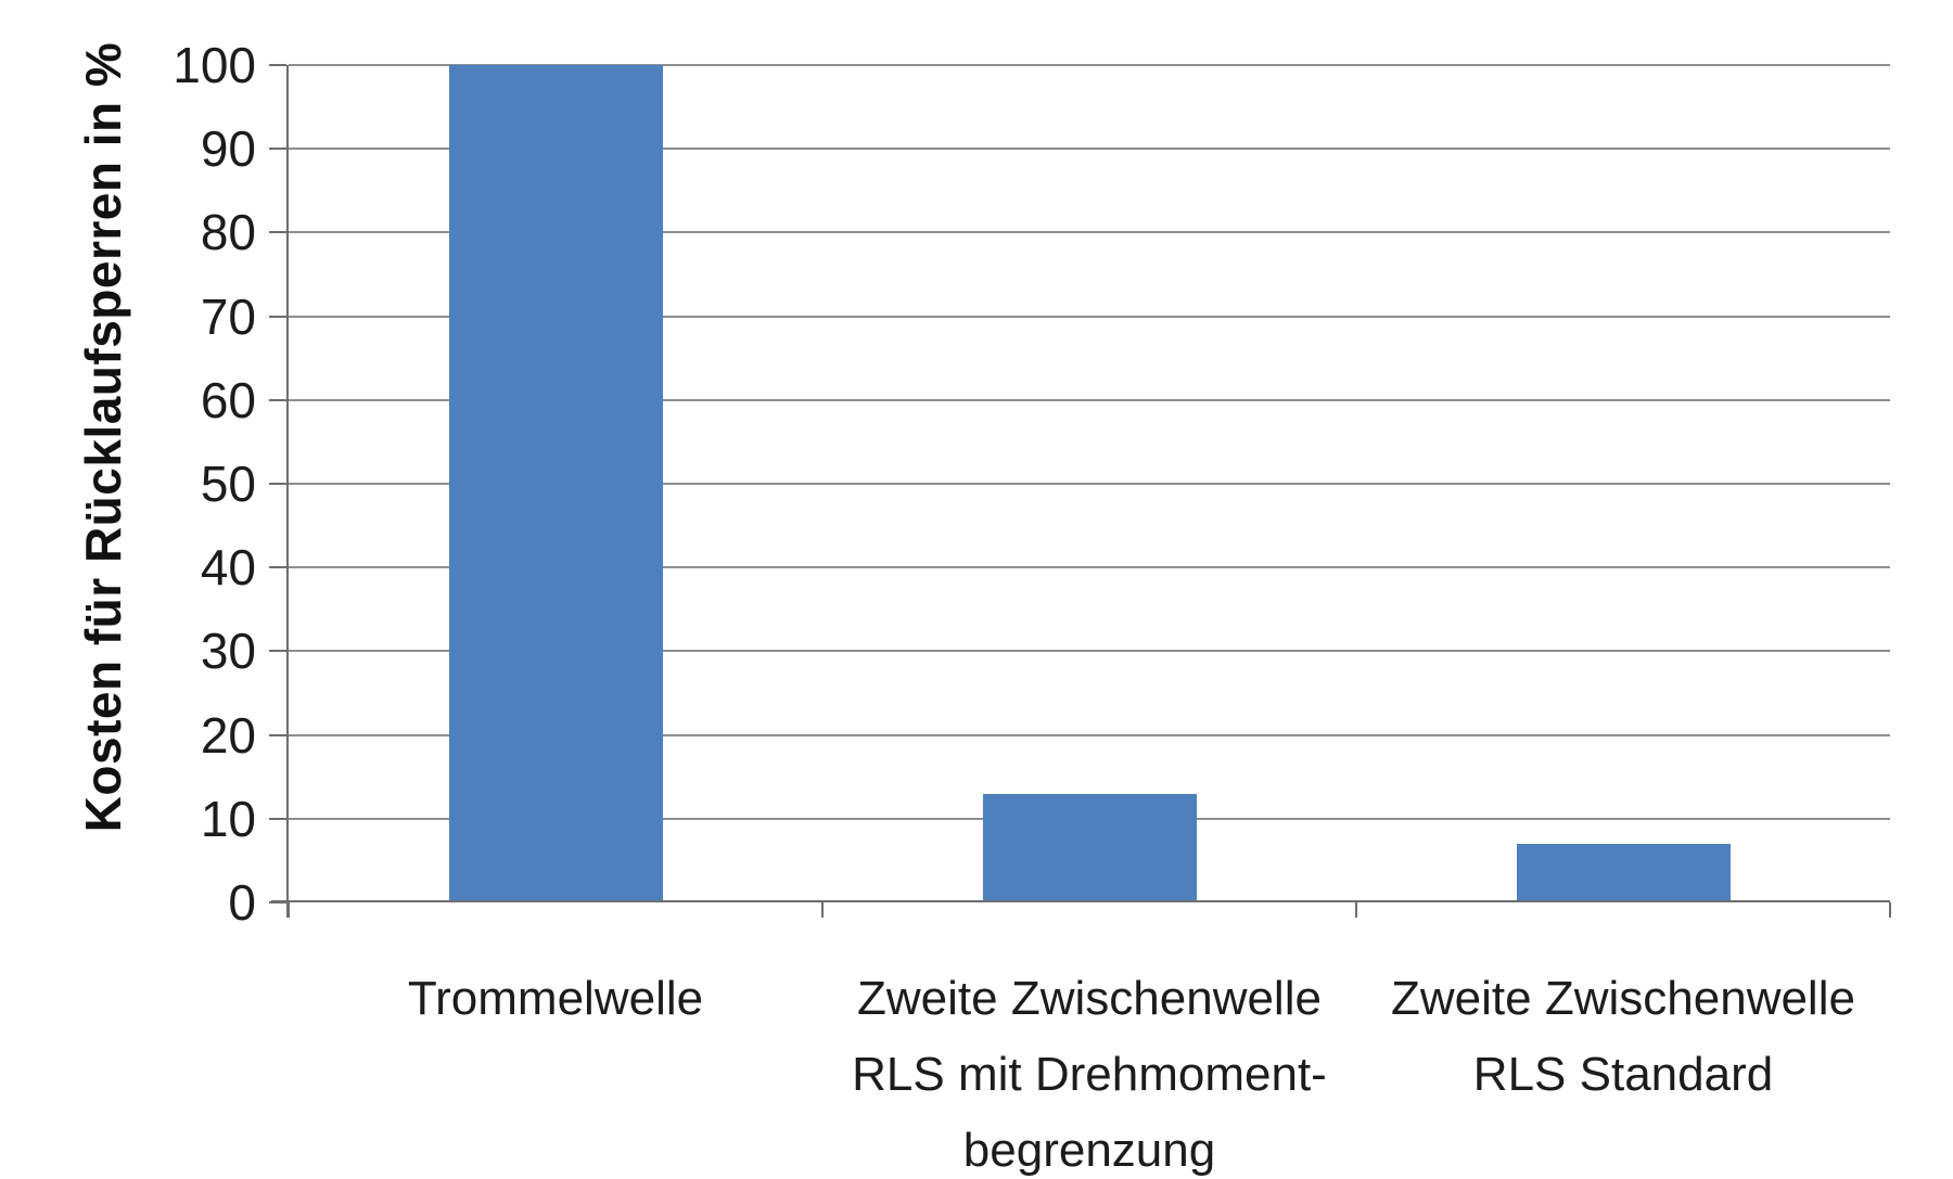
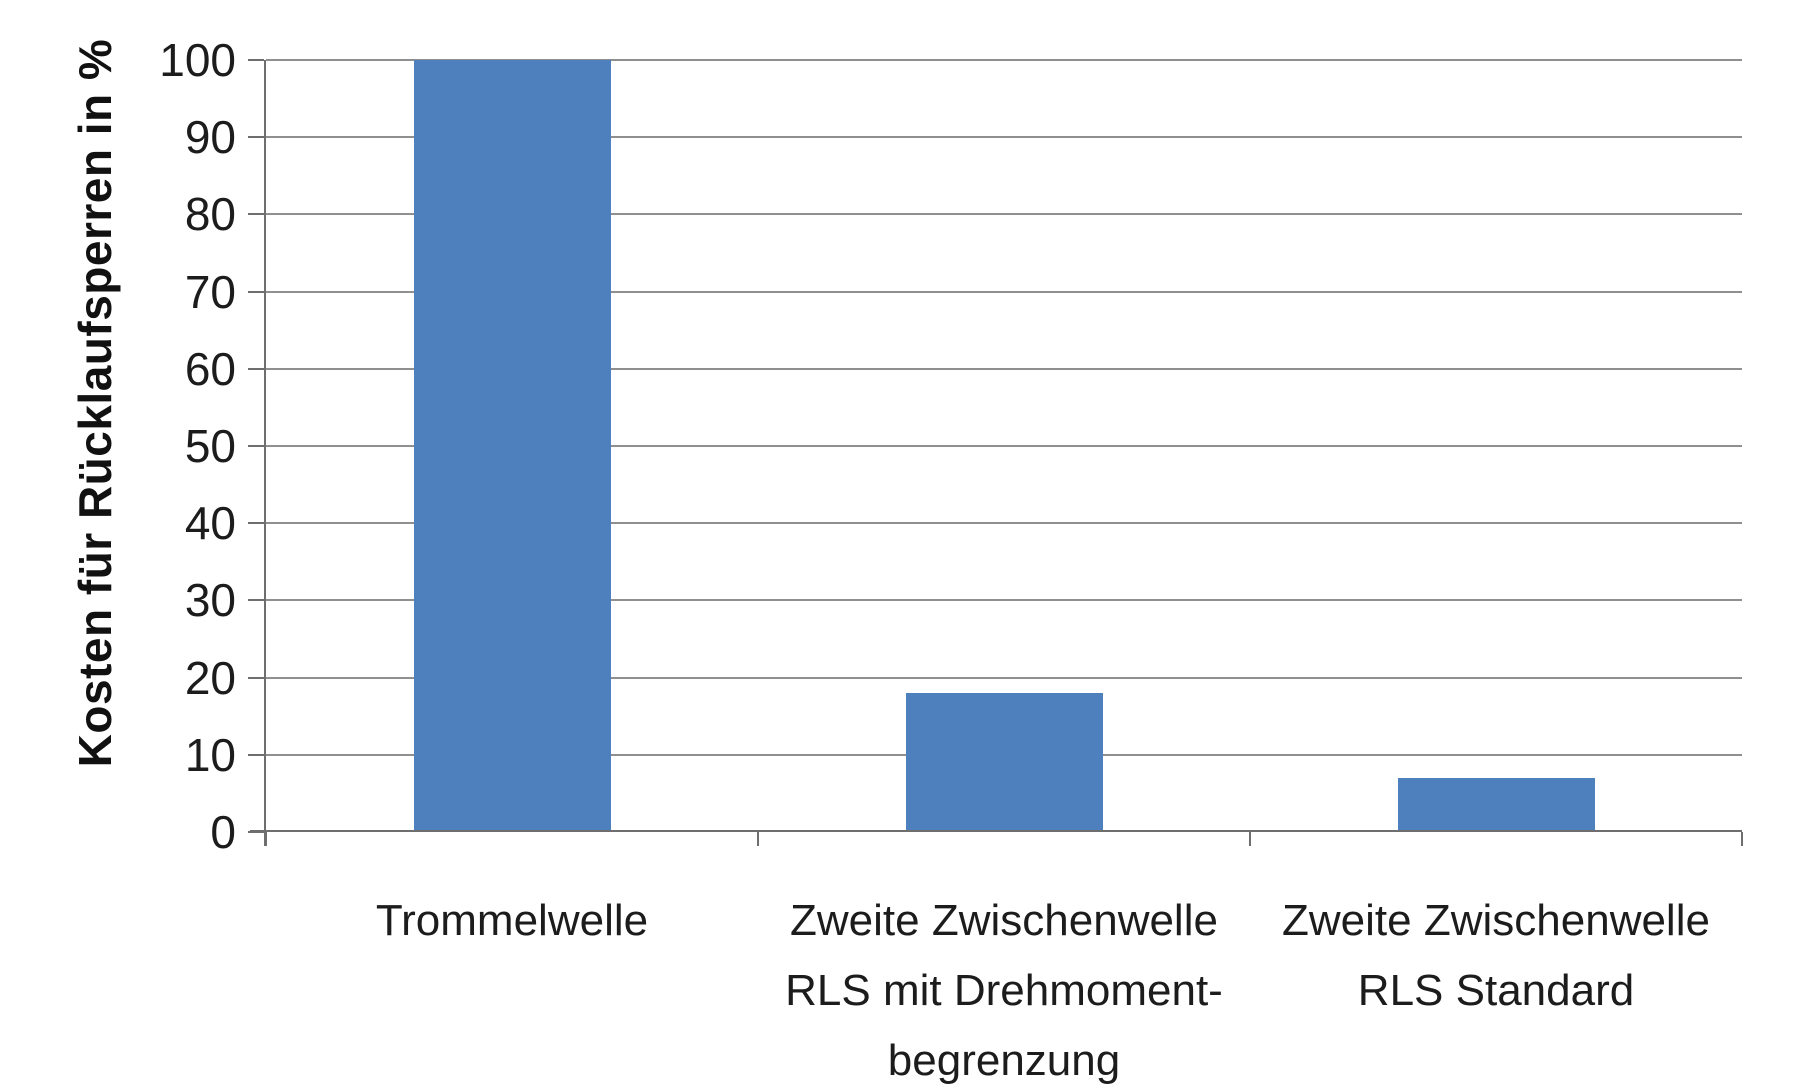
Zweite Zwischenwelle RLS mit Drehmoment- begrenzung: 13 -> 18
